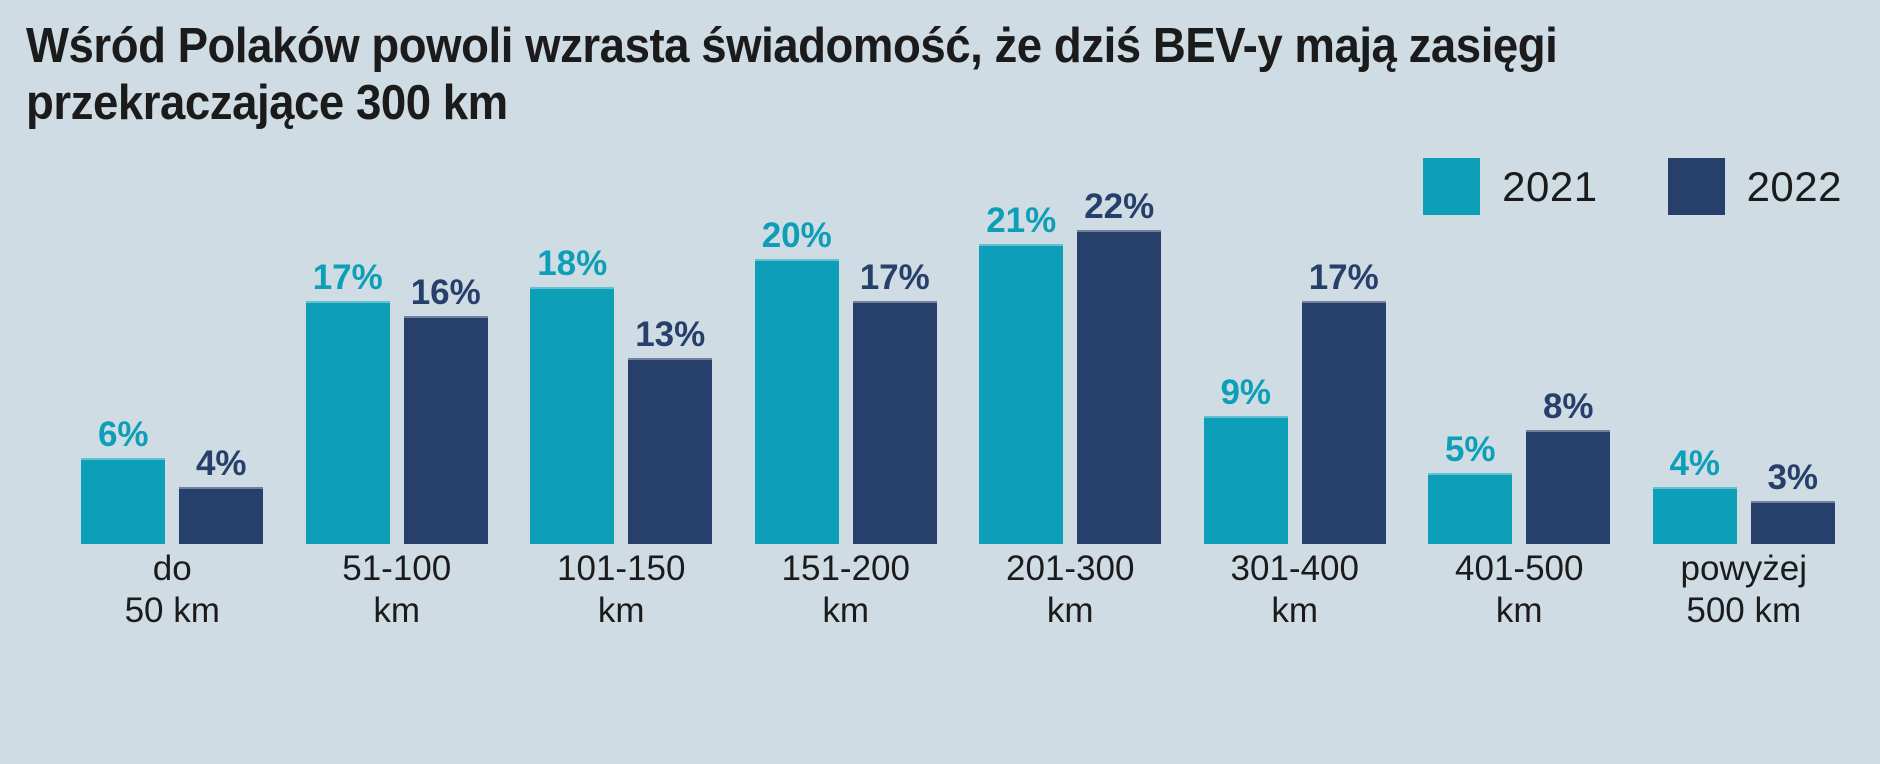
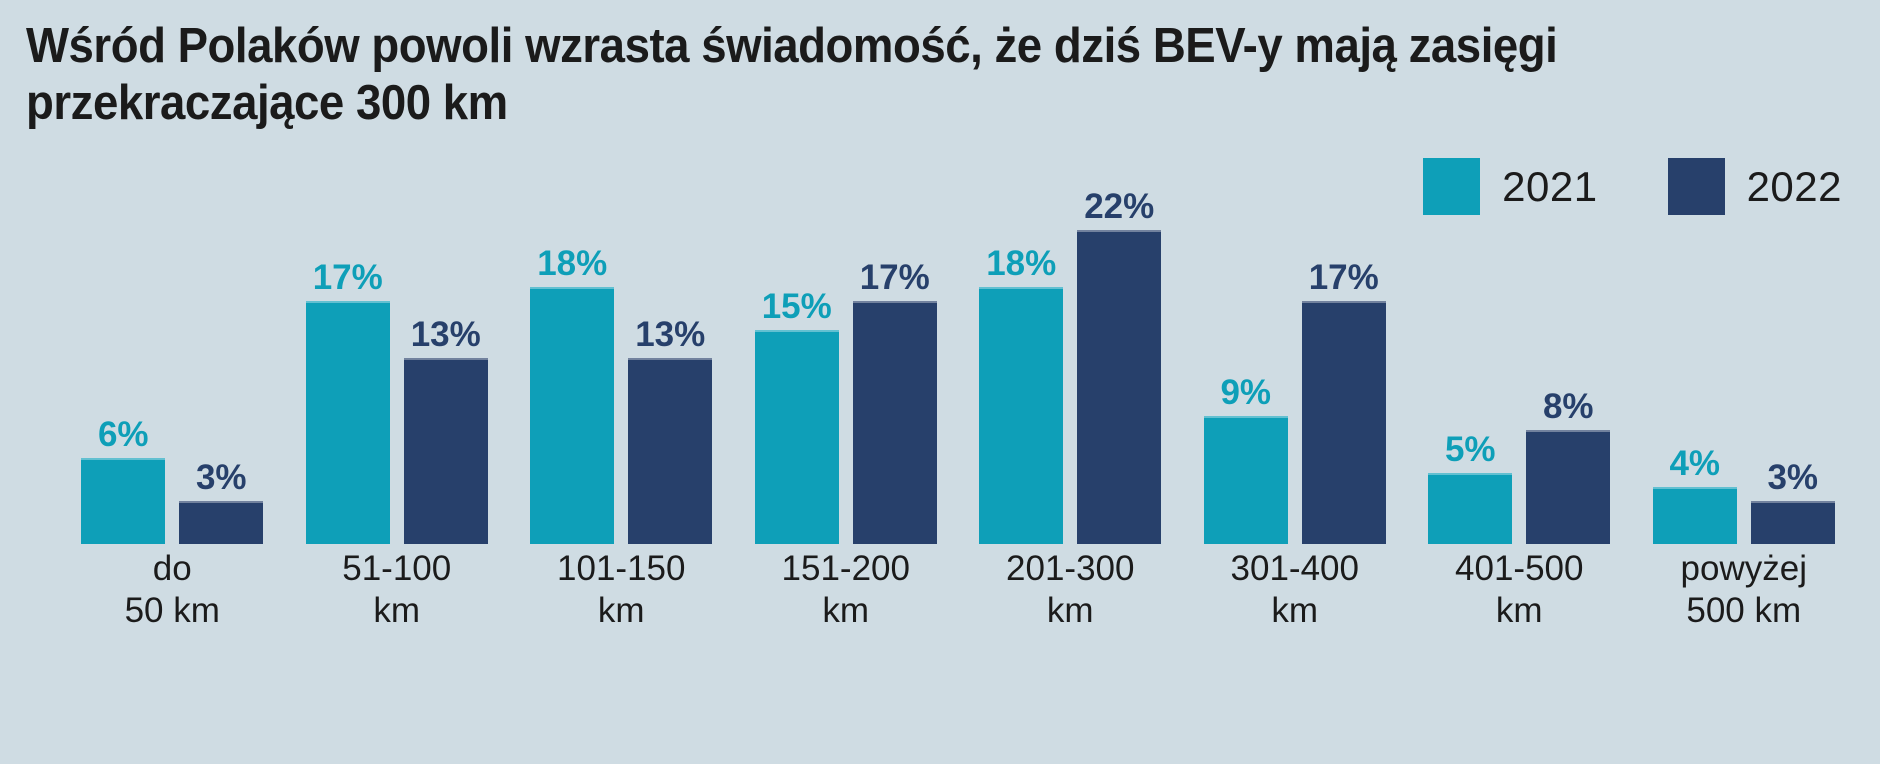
2022/do 50 km: 4% -> 3%
2022/51-100 km: 16% -> 13%
2021/151-200 km: 20% -> 15%
2021/201-300 km: 21% -> 18%
